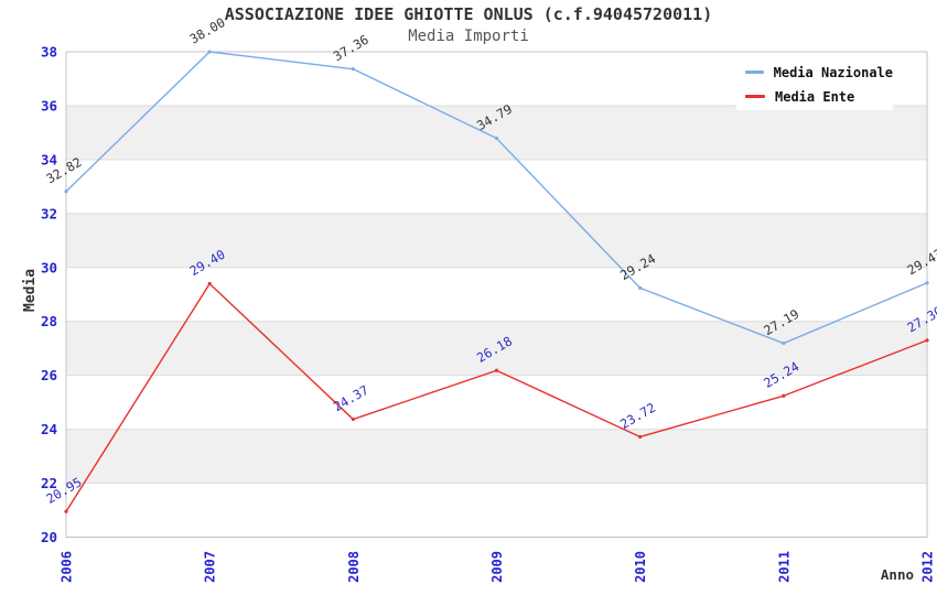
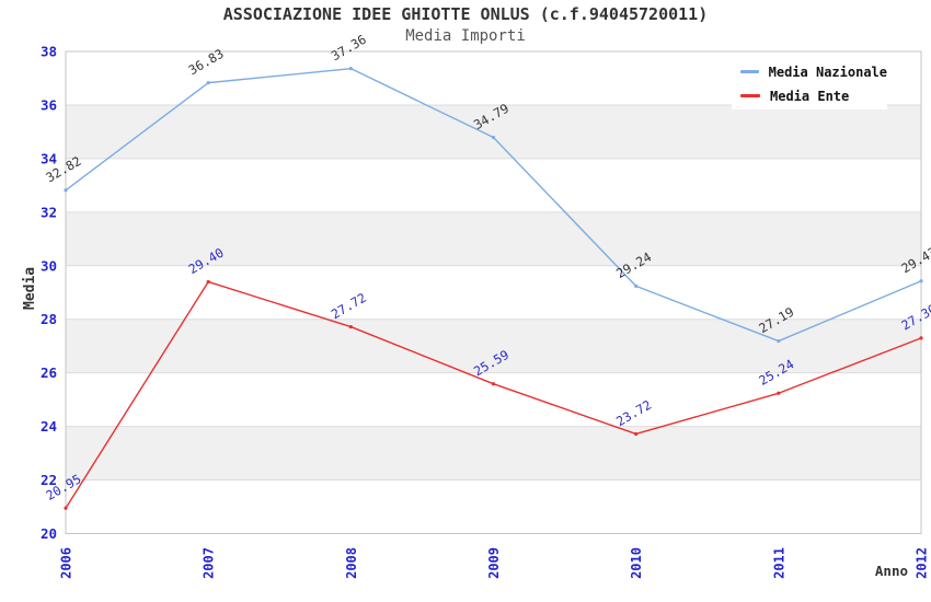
Media Nazionale/2007: 38.00 -> 36.83
Media Ente/2008: 24.37 -> 27.72
Media Ente/2009: 26.18 -> 25.59
